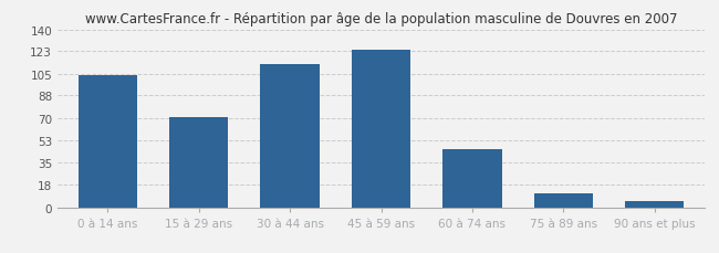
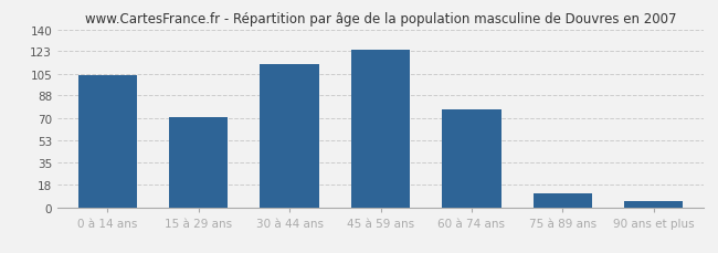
60 à 74 ans: 46 -> 77
